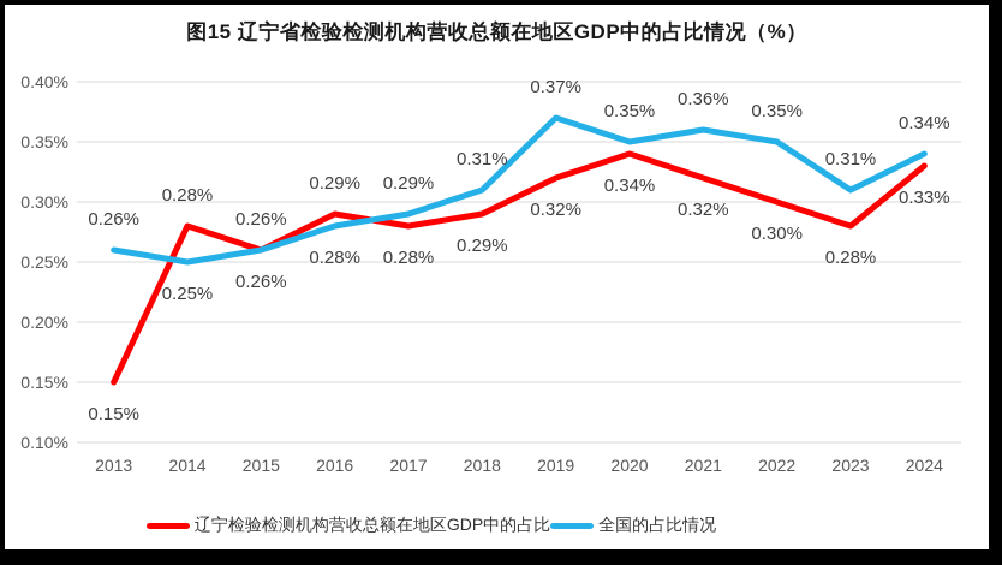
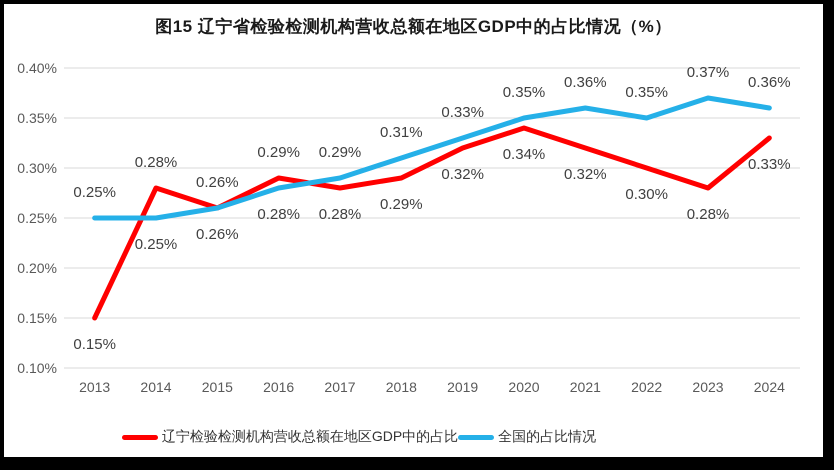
全国的占比情况/2013: 0.26% -> 0.25%
全国的占比情况/2019: 0.37% -> 0.33%
全国的占比情况/2023: 0.31% -> 0.37%
全国的占比情况/2024: 0.34% -> 0.36%
